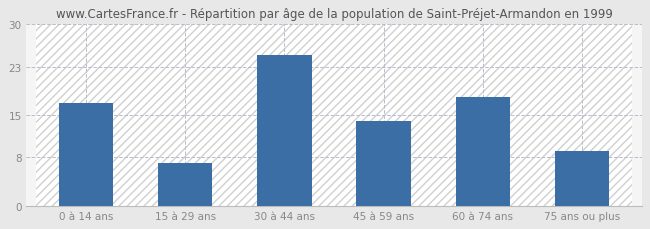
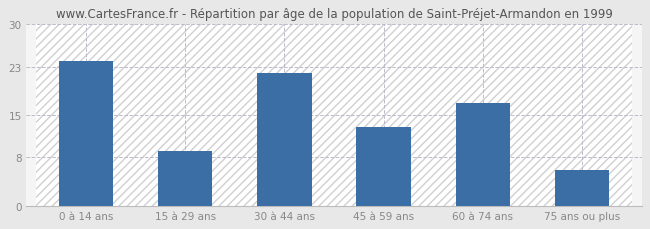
0 à 14 ans: 17 -> 24
15 à 29 ans: 7 -> 9
30 à 44 ans: 25 -> 22
45 à 59 ans: 14 -> 13
60 à 74 ans: 18 -> 17
75 ans ou plus: 9 -> 6
